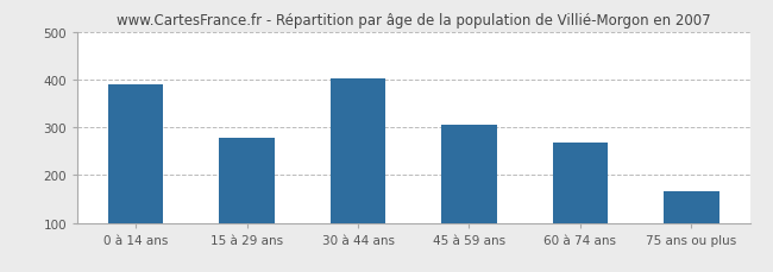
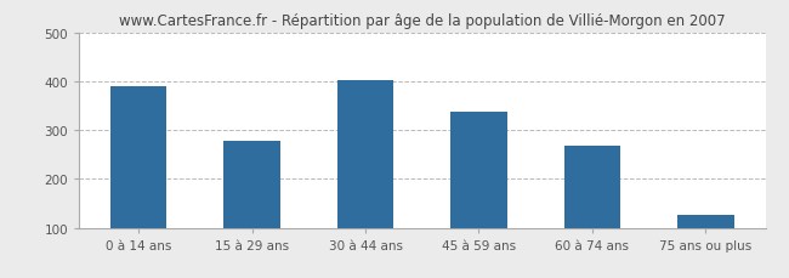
45 à 59 ans: 305 -> 338
75 ans ou plus: 165 -> 126
